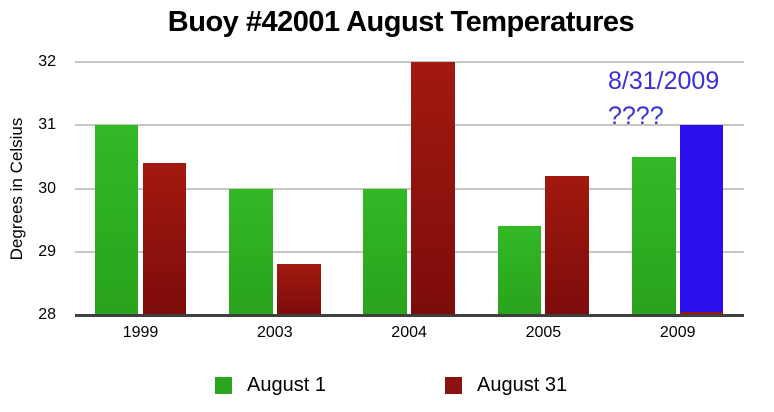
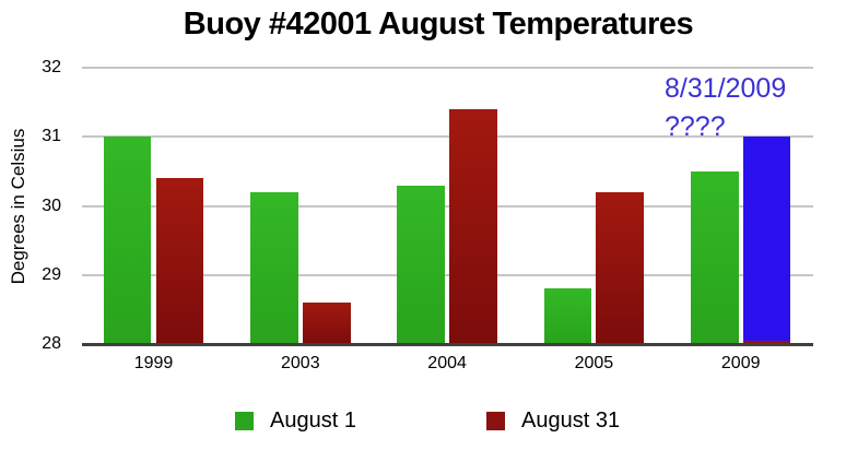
August 1/2003: 30.0 -> 30.2
August 31/2003: 28.8 -> 28.6
August 1/2004: 30.0 -> 30.3
August 31/2004: 32.0 -> 31.4
August 1/2005: 29.4 -> 28.8
